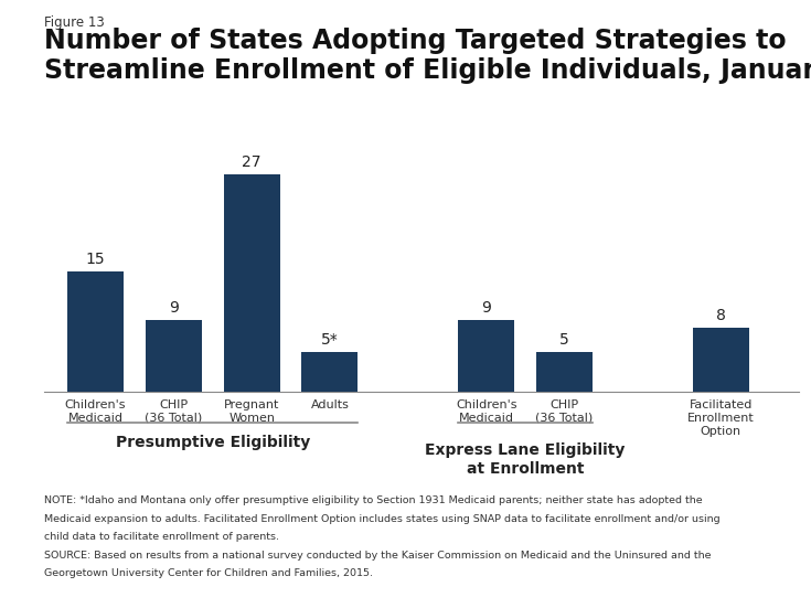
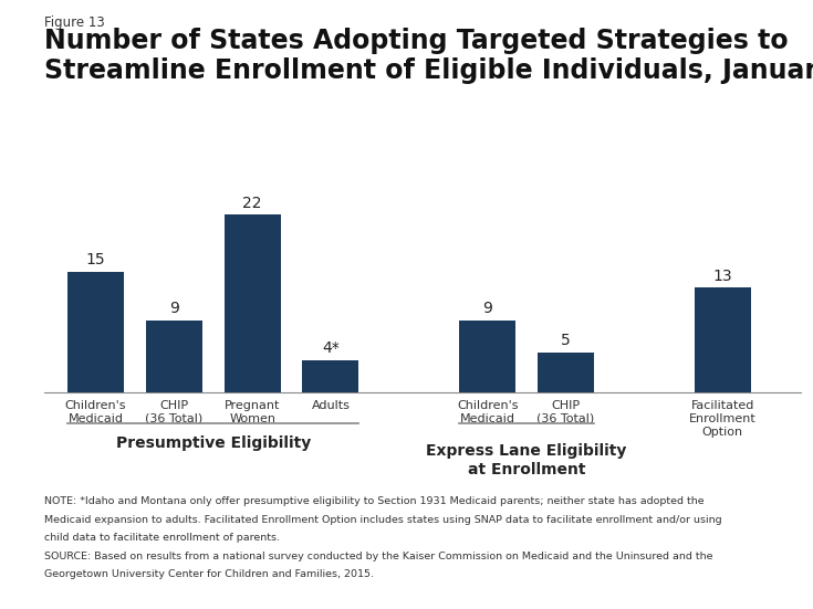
Pregnant Women: 27 -> 22
Adults: 5* -> 4*
Facilitated Enrollment Option: 8 -> 13
